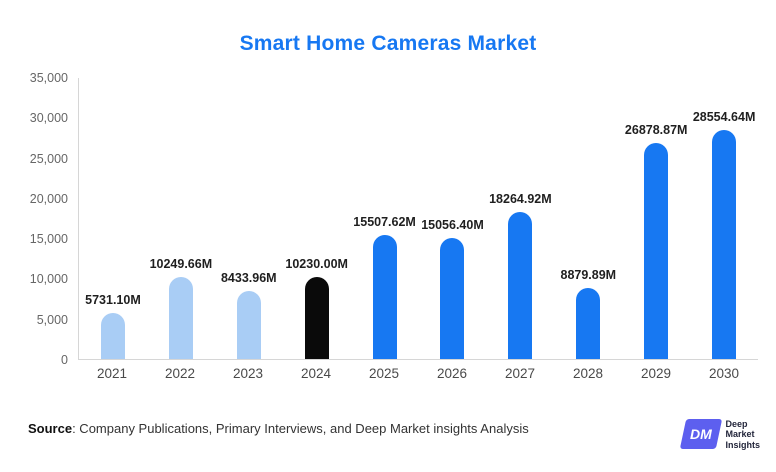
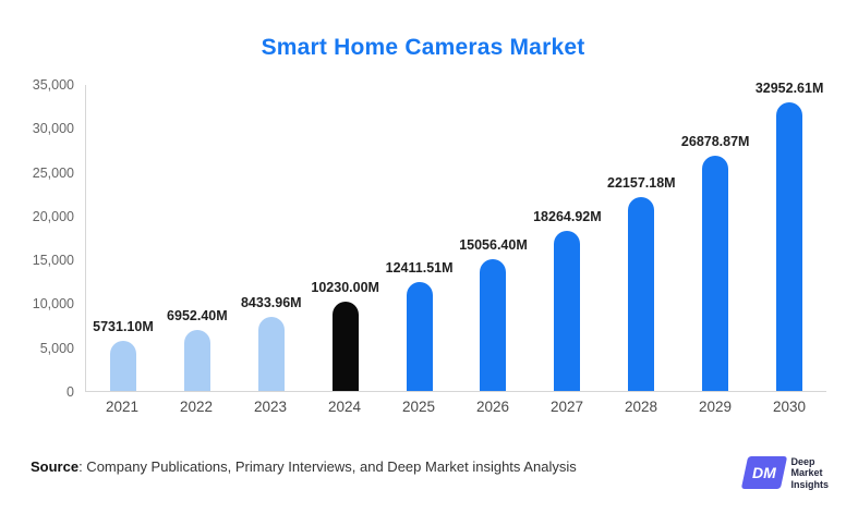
2022: 10249.66M -> 6952.40M
2025: 15507.62M -> 12411.51M
2028: 8879.89M -> 22157.18M
2030: 28554.64M -> 32952.61M
